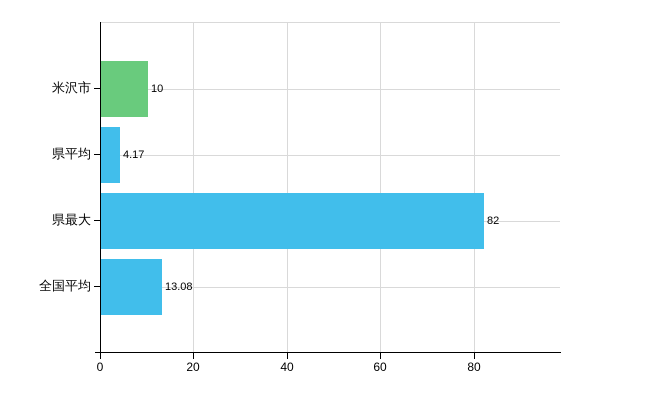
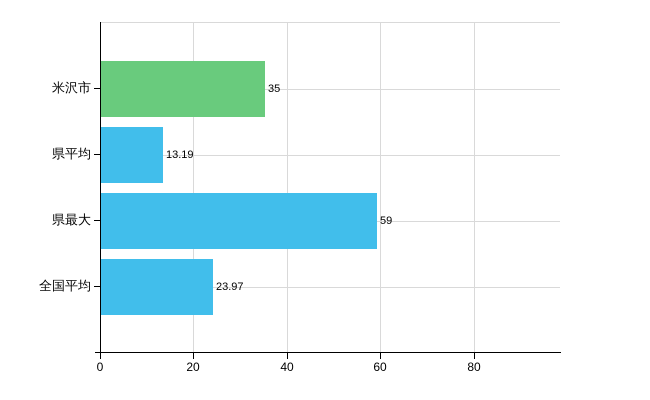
米沢市: 10 -> 35
県平均: 4.17 -> 13.19
県最大: 82 -> 59
全国平均: 13.08 -> 23.97
